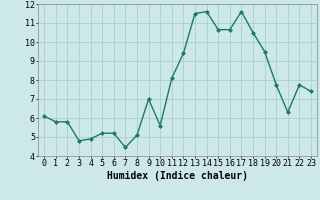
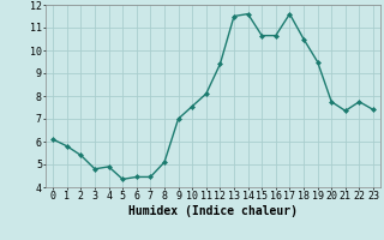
2: 5.8 -> 5.4
5: 5.2 -> 4.3
6: 5.2 -> 4.5
10: 5.6 -> 7.5
21: 6.3 -> 7.3
